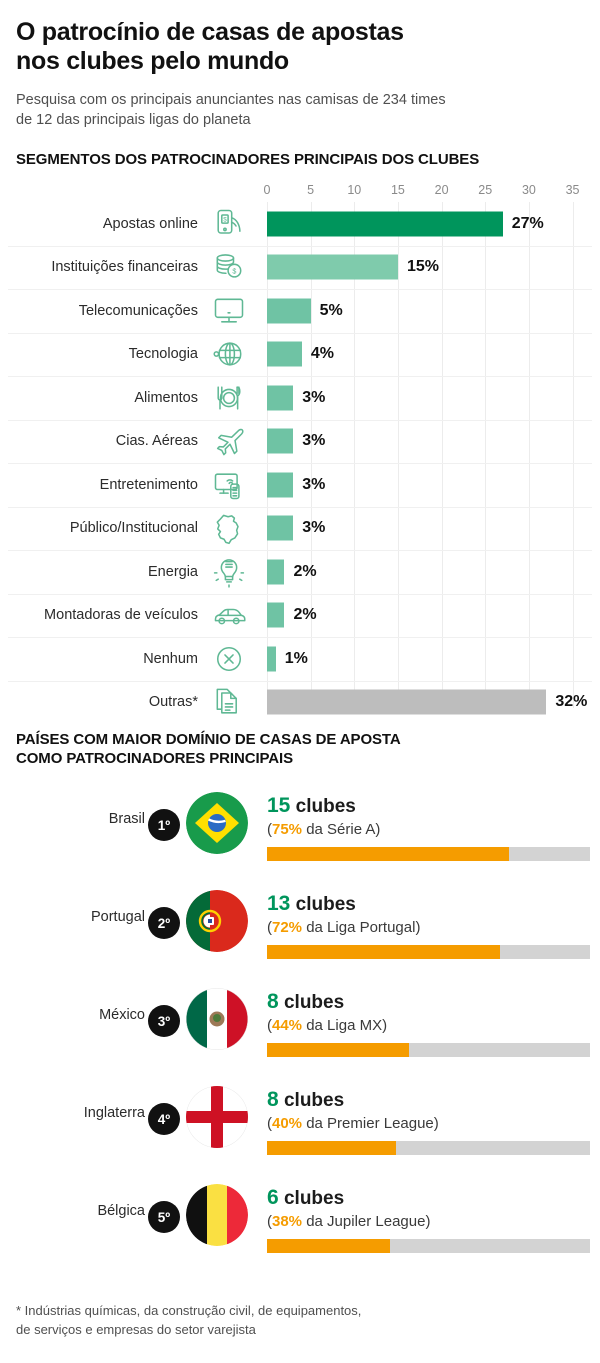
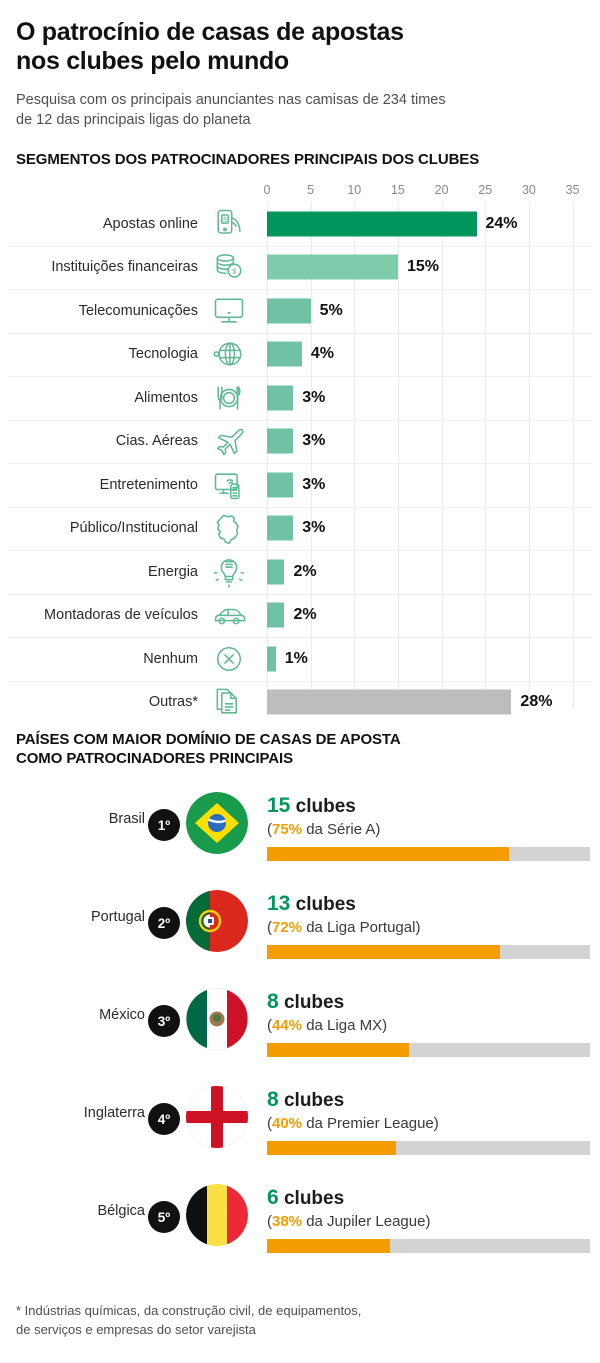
Apostas online: 27% -> 24%
Outras*: 32% -> 28%
